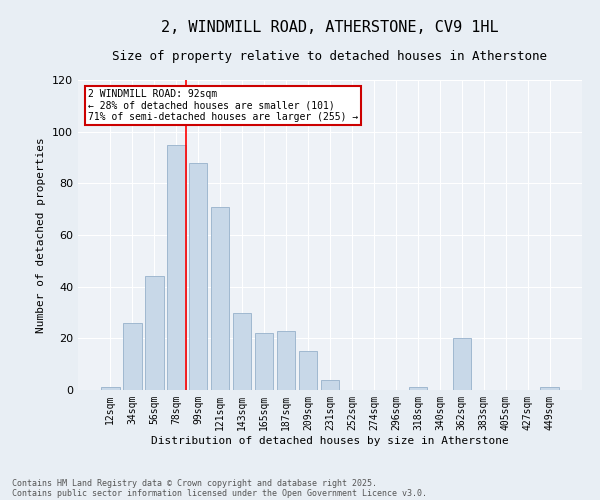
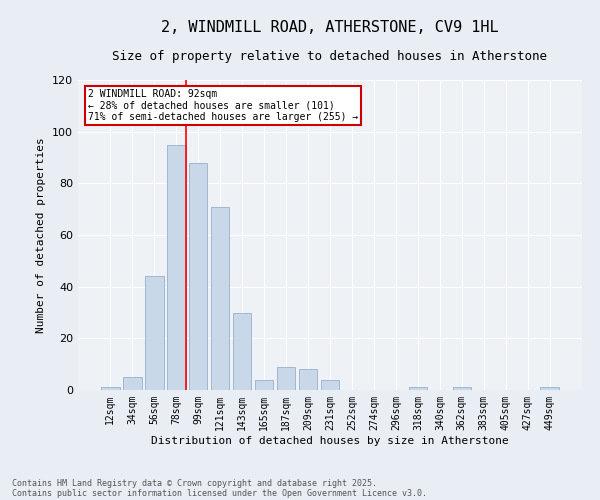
34sqm: 26 -> 5
165sqm: 22 -> 4
187sqm: 23 -> 9
209sqm: 15 -> 8
362sqm: 20 -> 1
